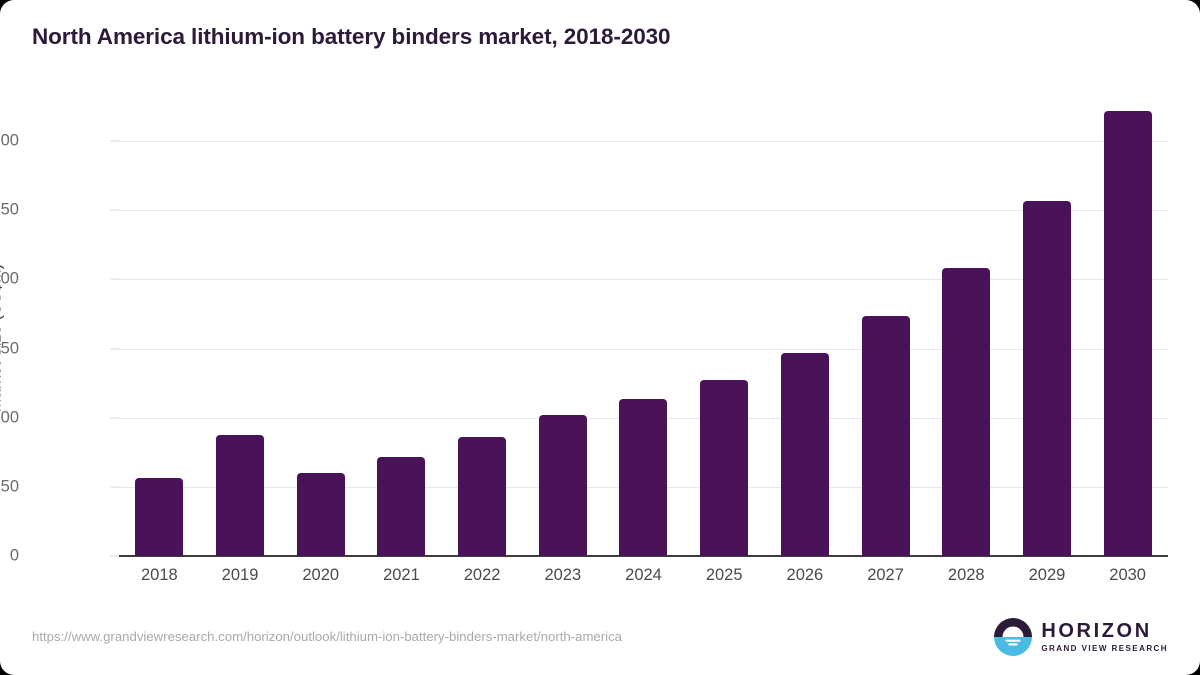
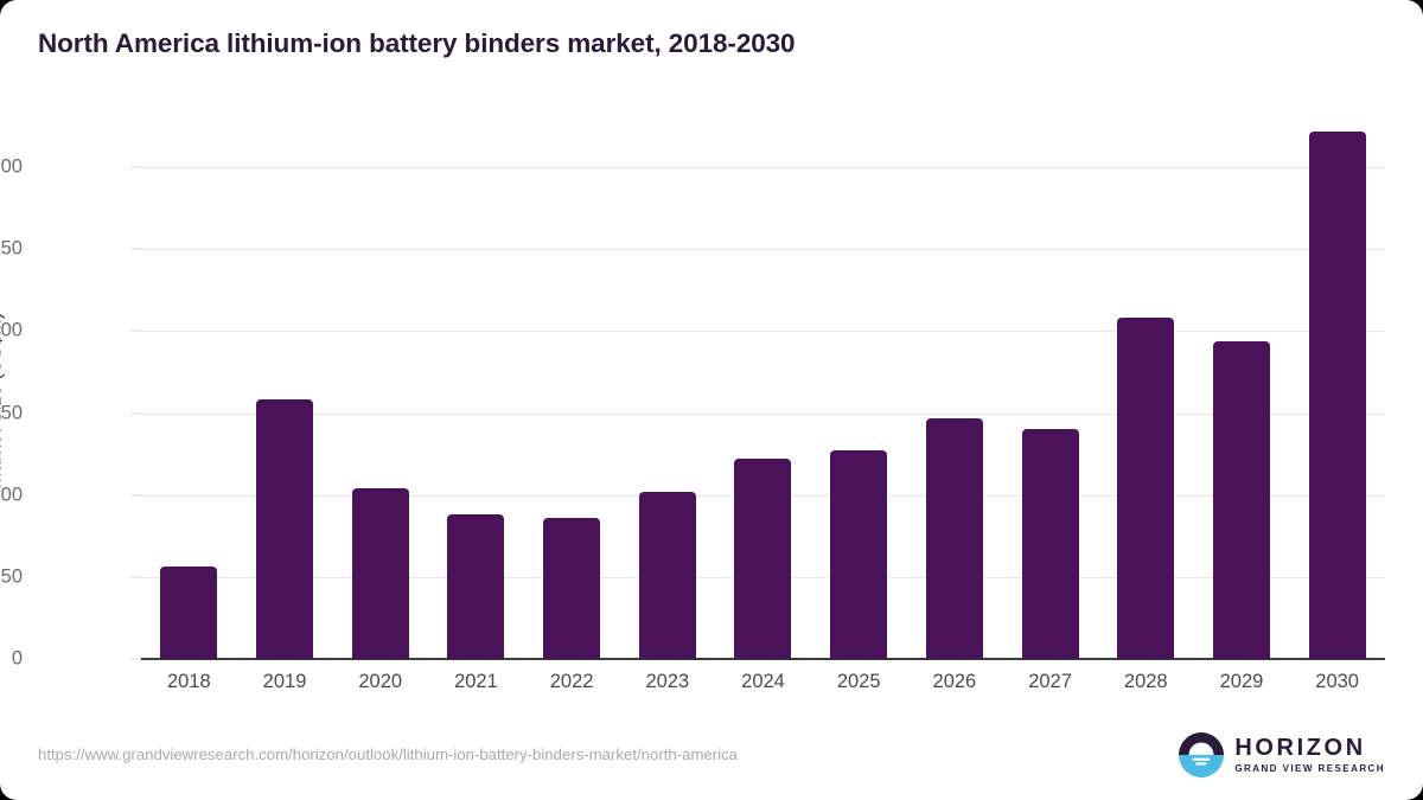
2019: 440 -> 790
2020: 300 -> 520
2021: 360 -> 440
2024: 570 -> 610
2027: 870 -> 700
2029: 1280 -> 970
